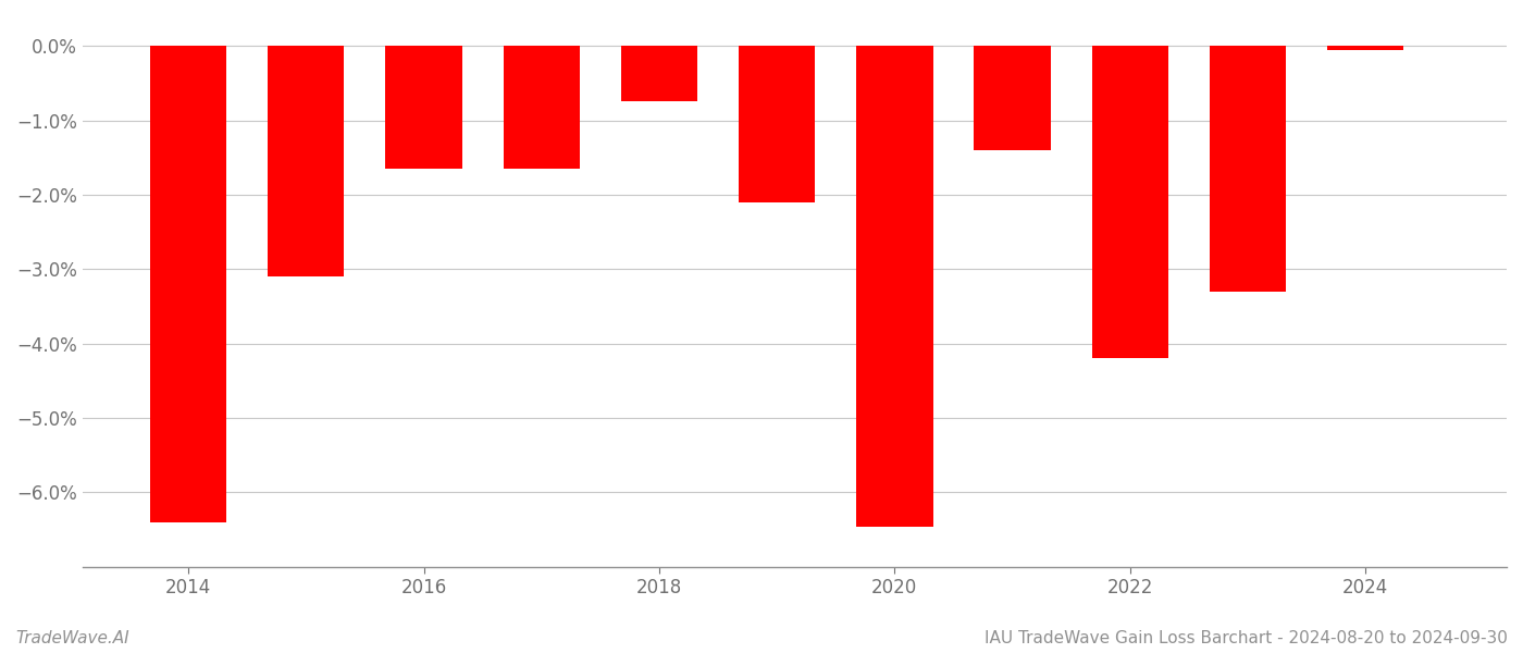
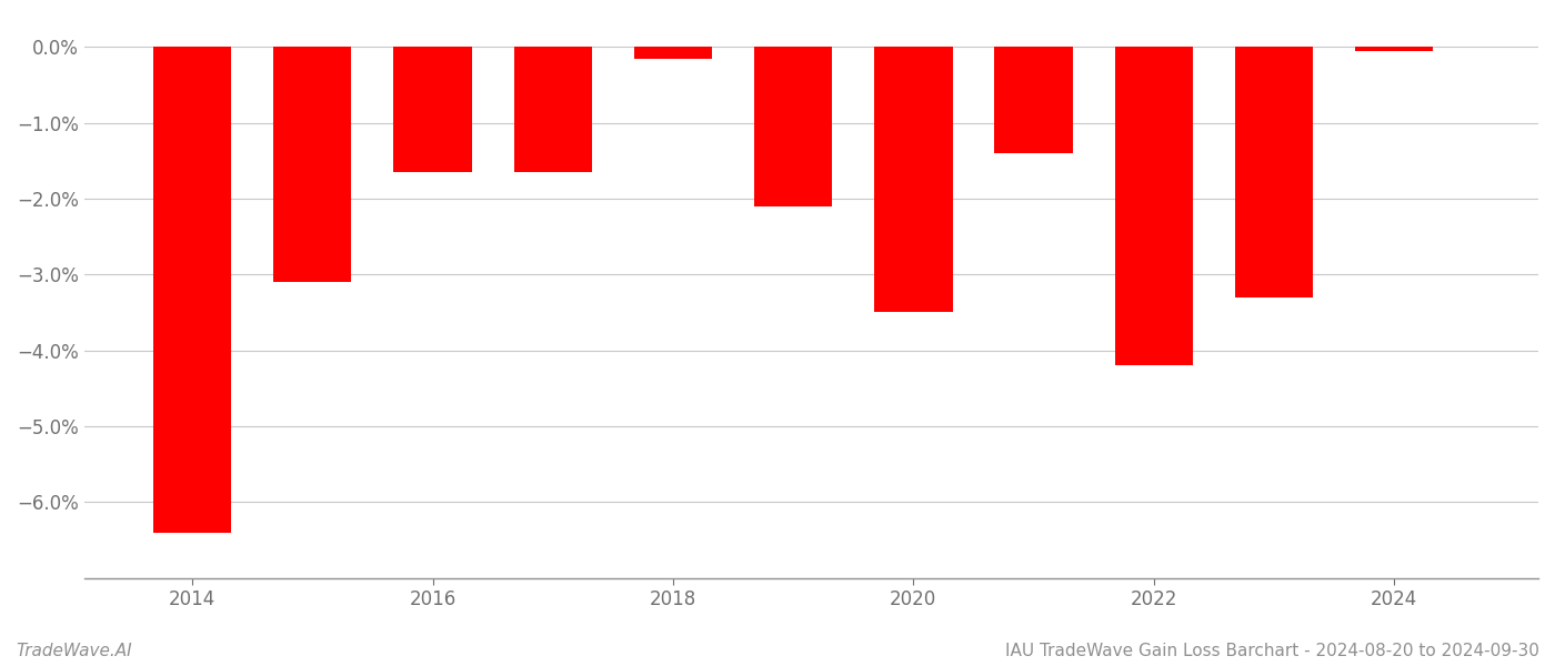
2018: -0.74% -> -0.15%
2020: -6.46% -> -3.50%
